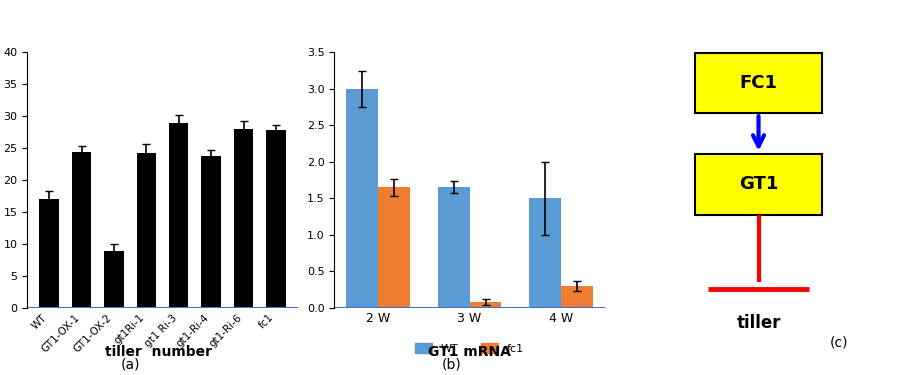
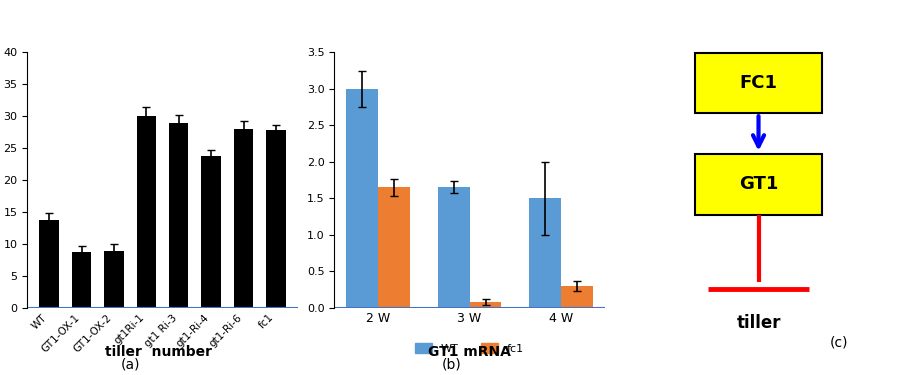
WT: 17.0 -> 13.7
GT1-OX-1: 24.4 -> 8.7
gt1Ri-1: 24.2 -> 30.0
